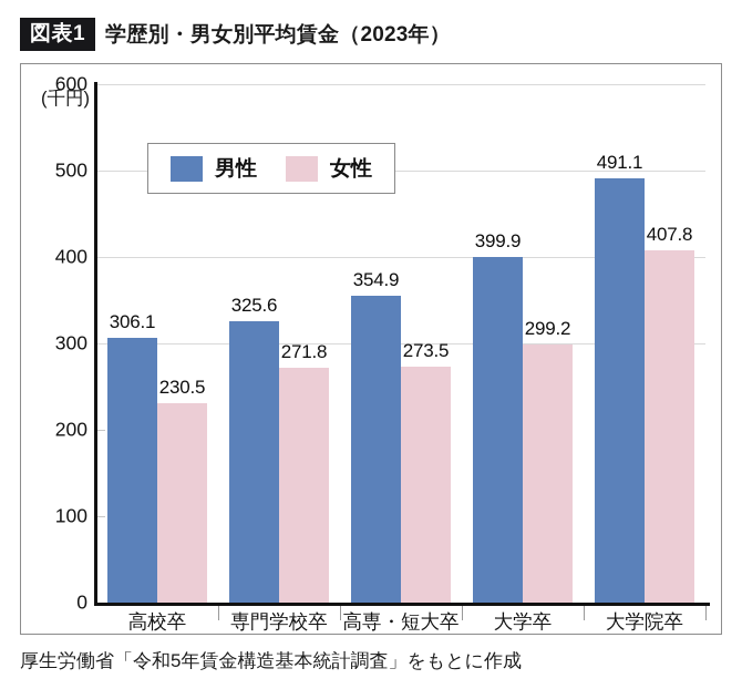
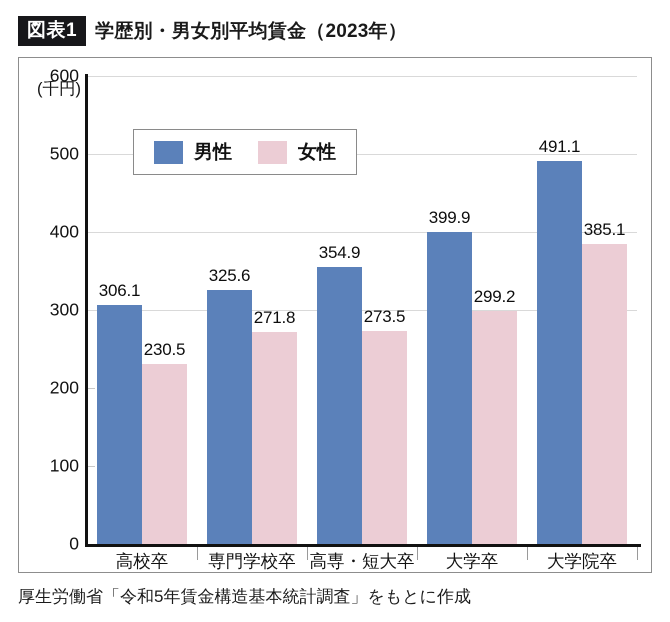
女性/大学院卒: 407.8 -> 385.1
